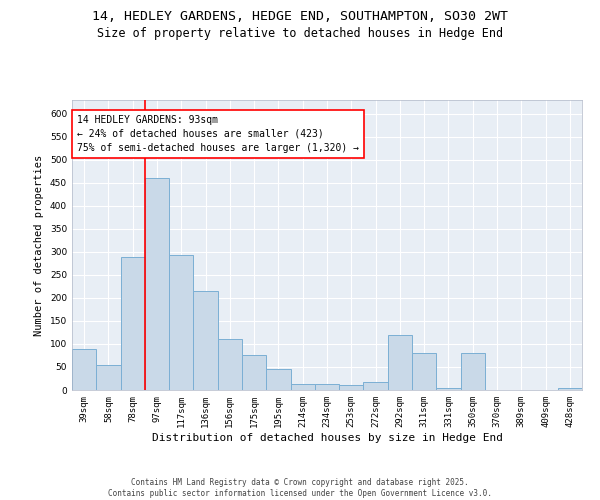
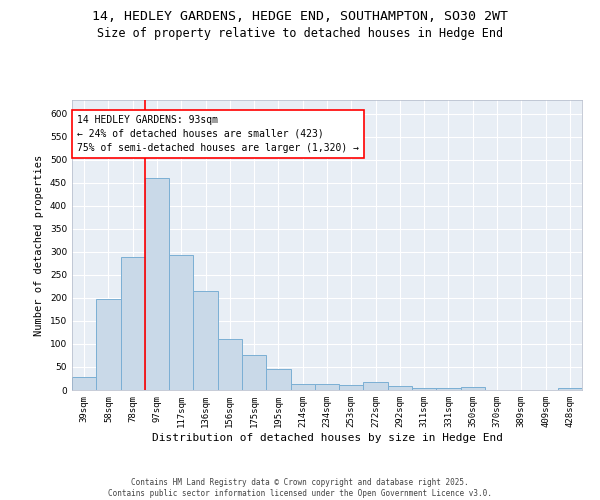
39sqm: 90 -> 28
58sqm: 55 -> 197
292sqm: 120 -> 9
311sqm: 80 -> 5
350sqm: 80 -> 6
